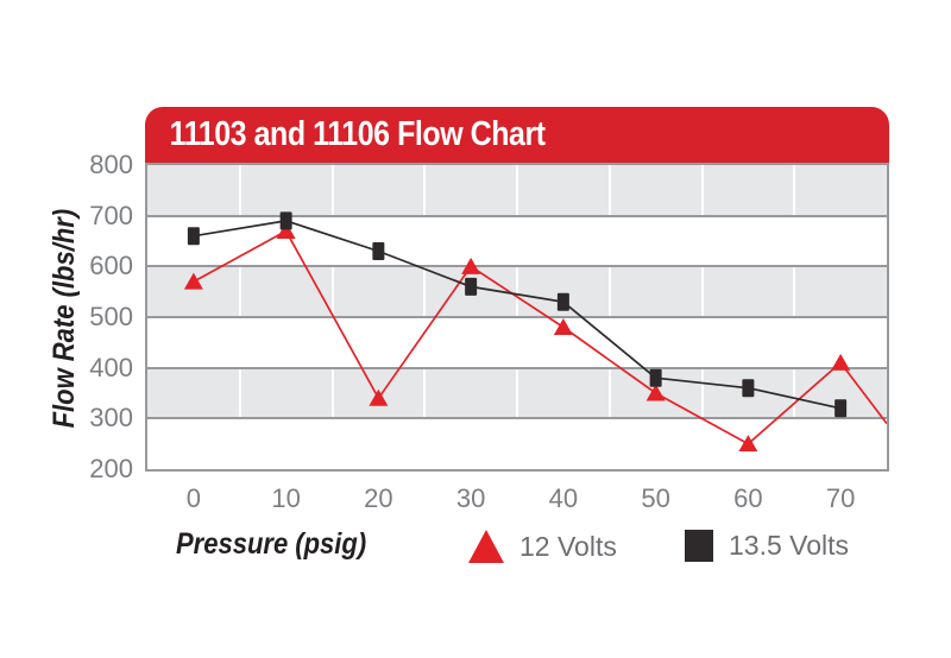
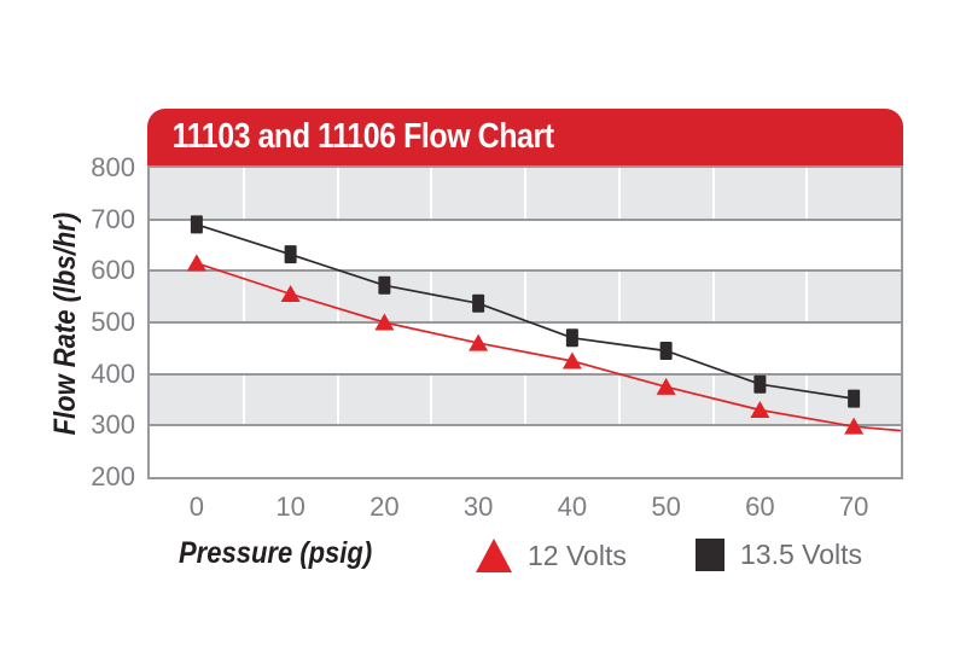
12 Volts/0: 570 -> 620
13.5 Volts/0: 660 -> 690
12 Volts/10: 670 -> 560
13.5 Volts/10: 690 -> 630
12 Volts/20: 340 -> 500
13.5 Volts/20: 630 -> 570
12 Volts/30: 600 -> 460
13.5 Volts/30: 560 -> 540
12 Volts/40: 480 -> 420
13.5 Volts/40: 530 -> 470
12 Volts/50: 350 -> 380
13.5 Volts/50: 380 -> 440
12 Volts/60: 250 -> 330
13.5 Volts/60: 360 -> 380
12 Volts/70: 410 -> 300
13.5 Volts/70: 320 -> 350
